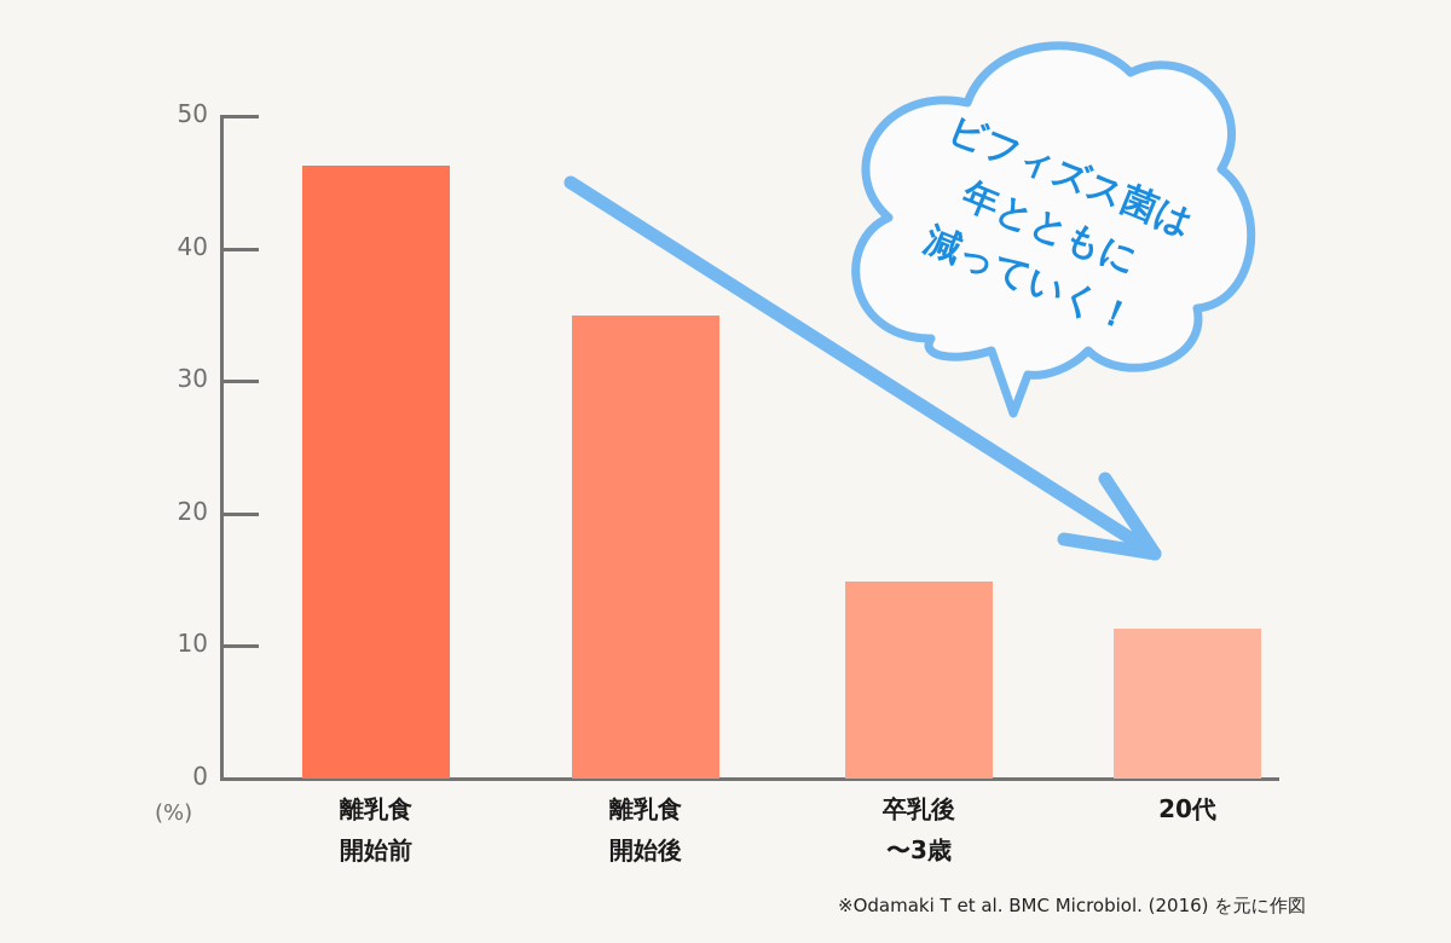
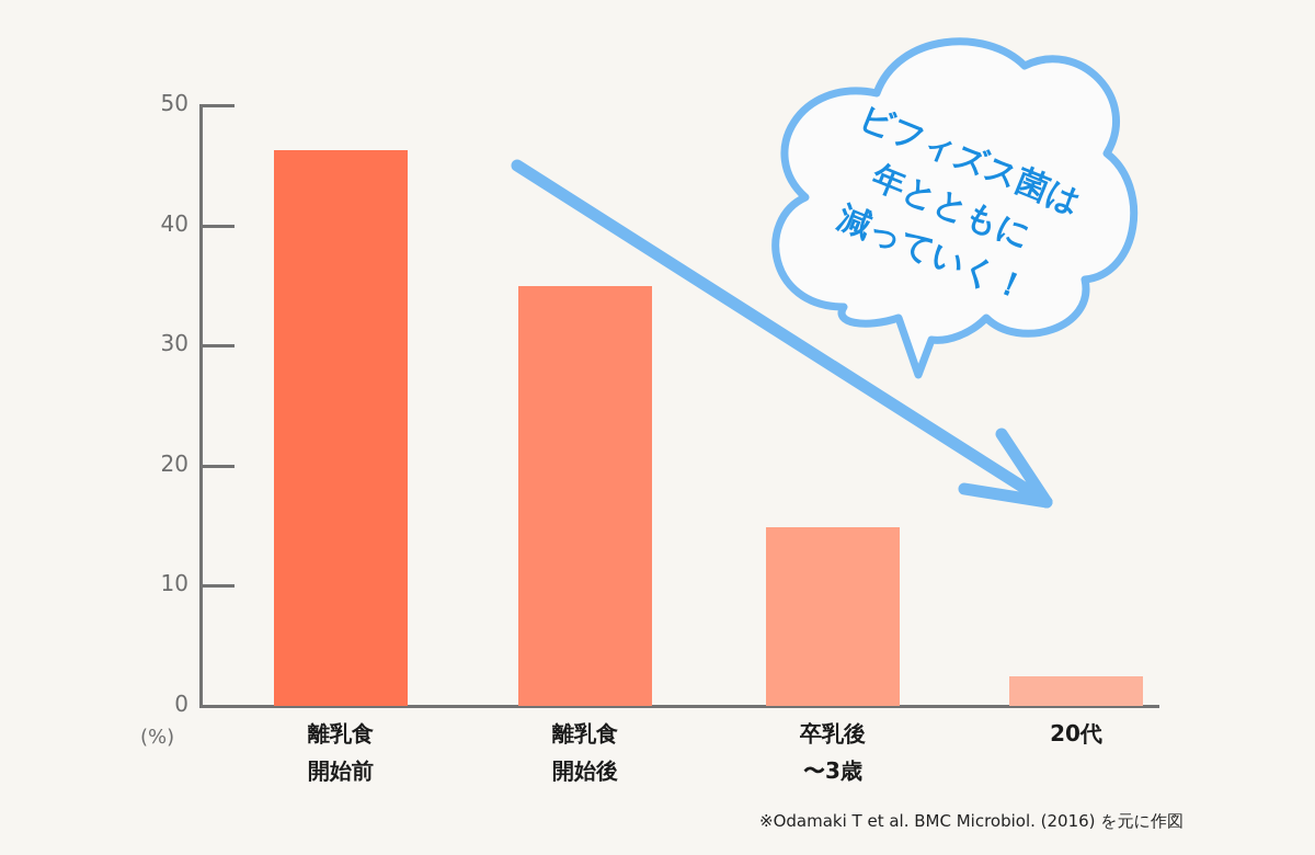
20代: 11.3 -> 2.5
